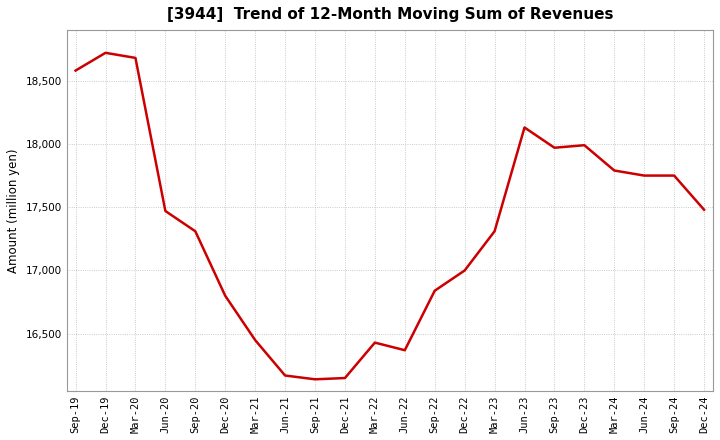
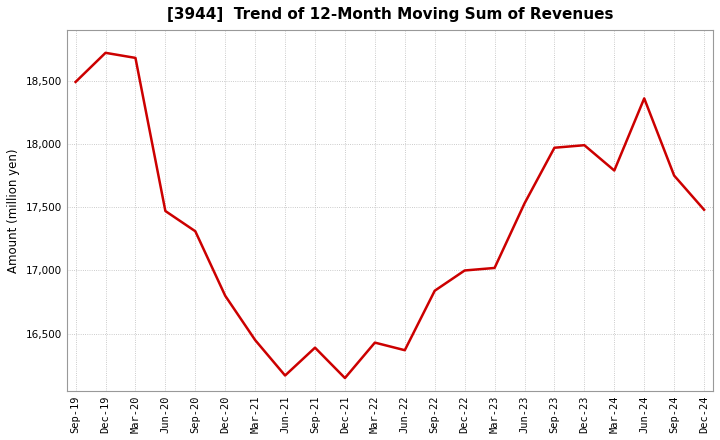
Sep-19: 18,580 -> 18,490
Sep-21: 16,140 -> 16,390
Mar-23: 17,310 -> 17,020
Jun-23: 18,130 -> 17,530
Jun-24: 17,750 -> 18,360
